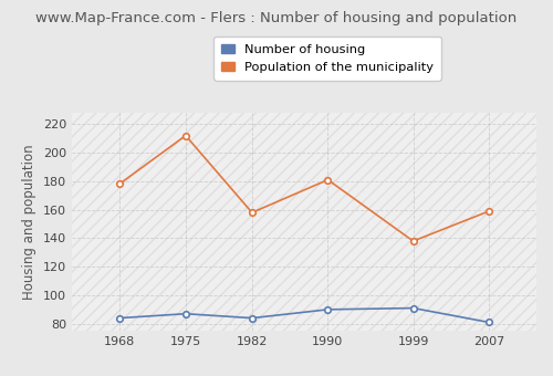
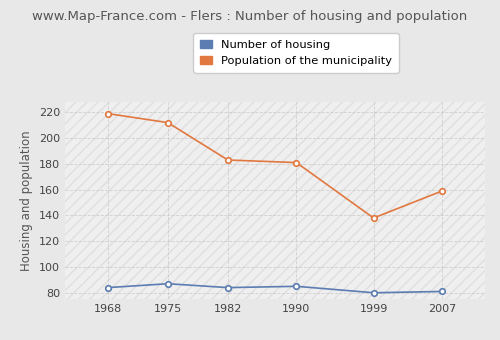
Population of the municipality/1968: 178 -> 219
Population of the municipality/1982: 158 -> 183
Number of housing/1990: 90 -> 85
Number of housing/1999: 91 -> 80
